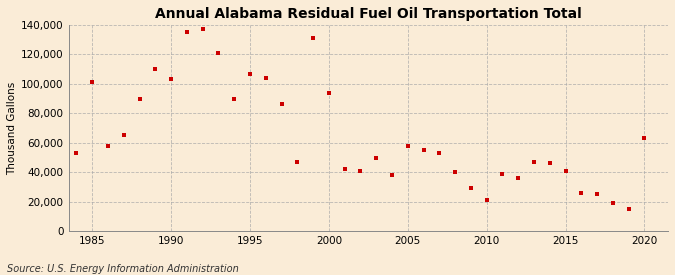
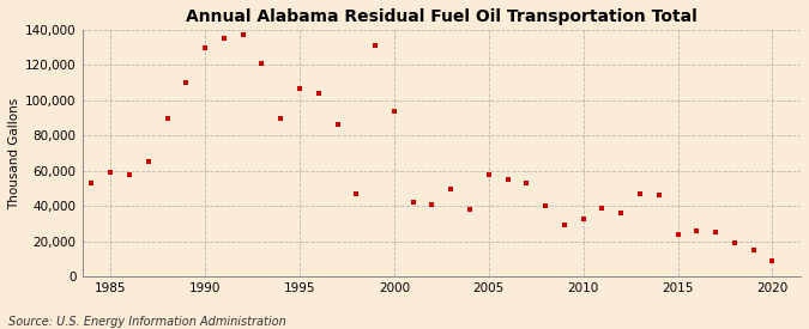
1985: 101,000 -> 59,000
1990: 103,000 -> 130,000
2010: 21,000 -> 33,000
2015: 41,000 -> 24,000
2020: 63,000 -> 9,000
